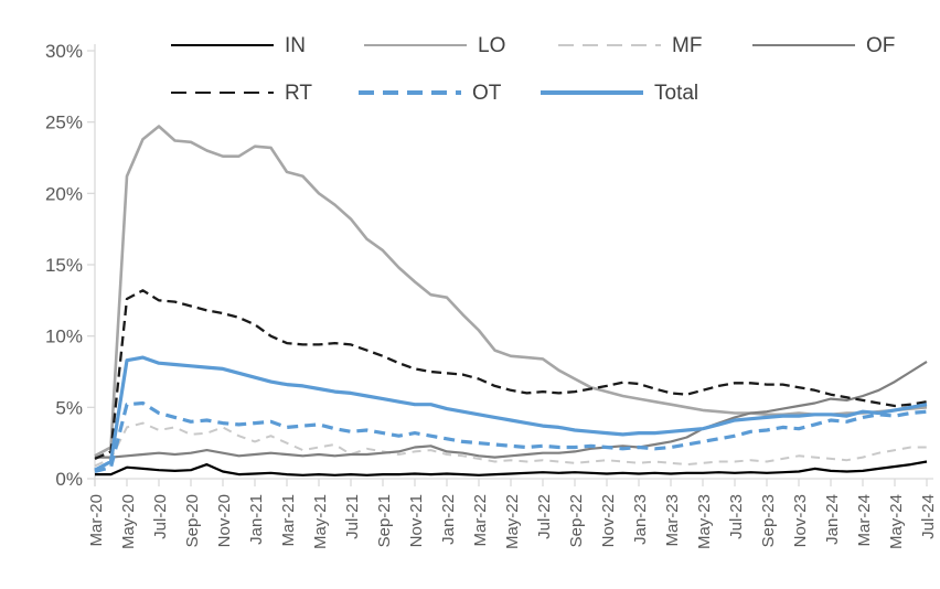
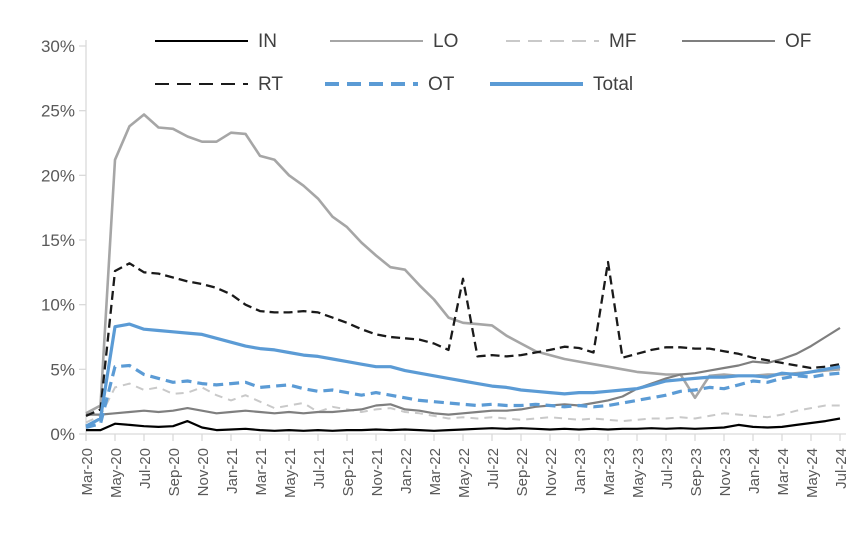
RT/May-22: 6.2% -> 12.0%
RT/Mar-23: 6.0% -> 13.3%
LO/Sep-23: 4.5% -> 2.8%
